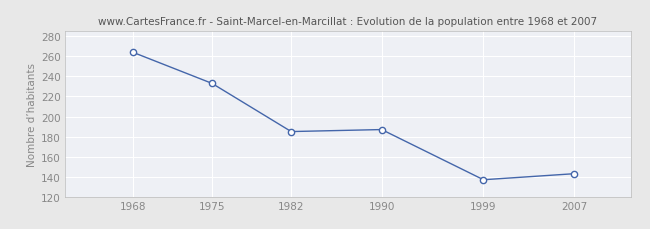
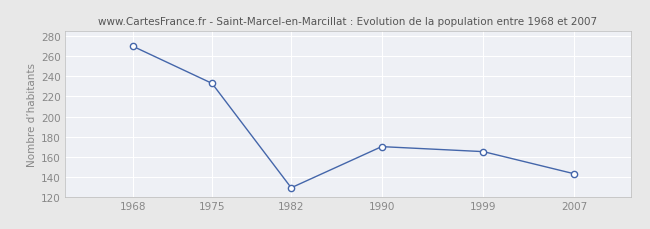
1968: 264 -> 270
1982: 185 -> 129
1990: 187 -> 170
1999: 137 -> 165
